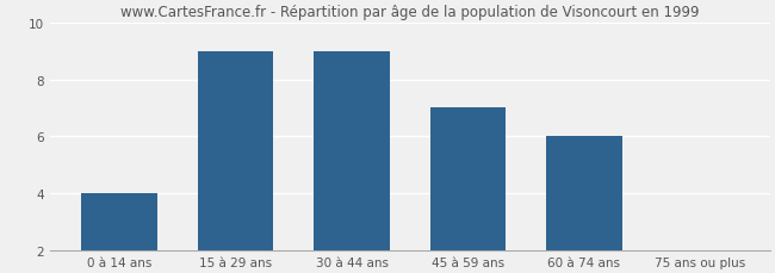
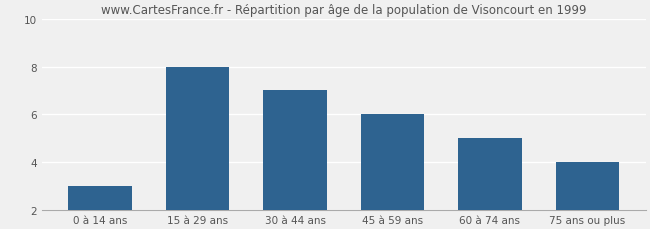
0 à 14 ans: 4 -> 3
15 à 29 ans: 9 -> 8
30 à 44 ans: 9 -> 7
45 à 59 ans: 7 -> 6
60 à 74 ans: 6 -> 5
75 ans ou plus: 2 -> 4
